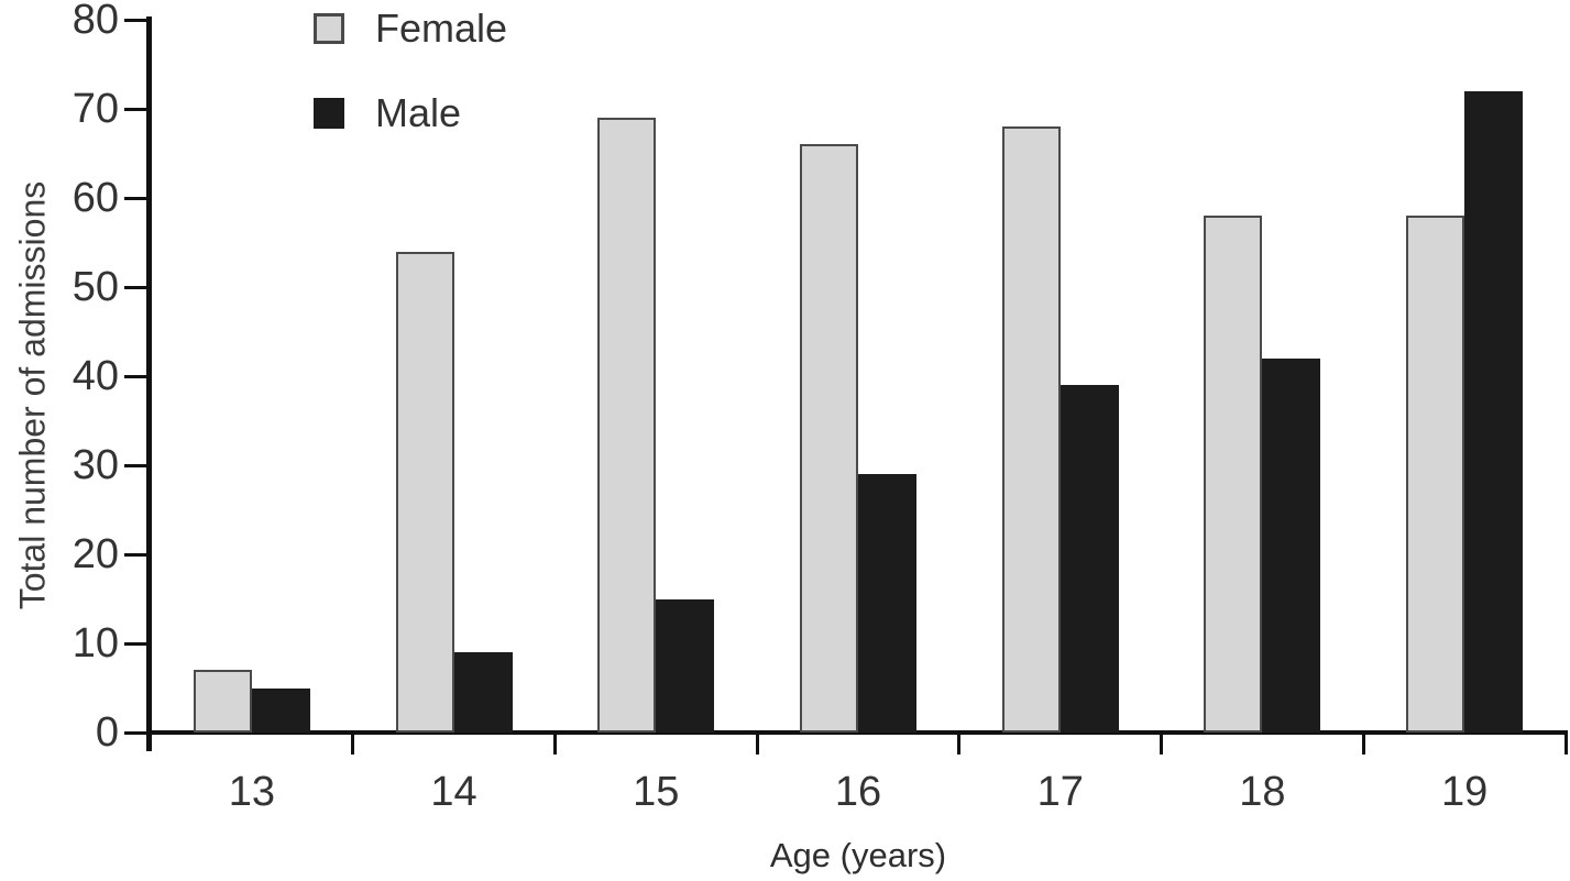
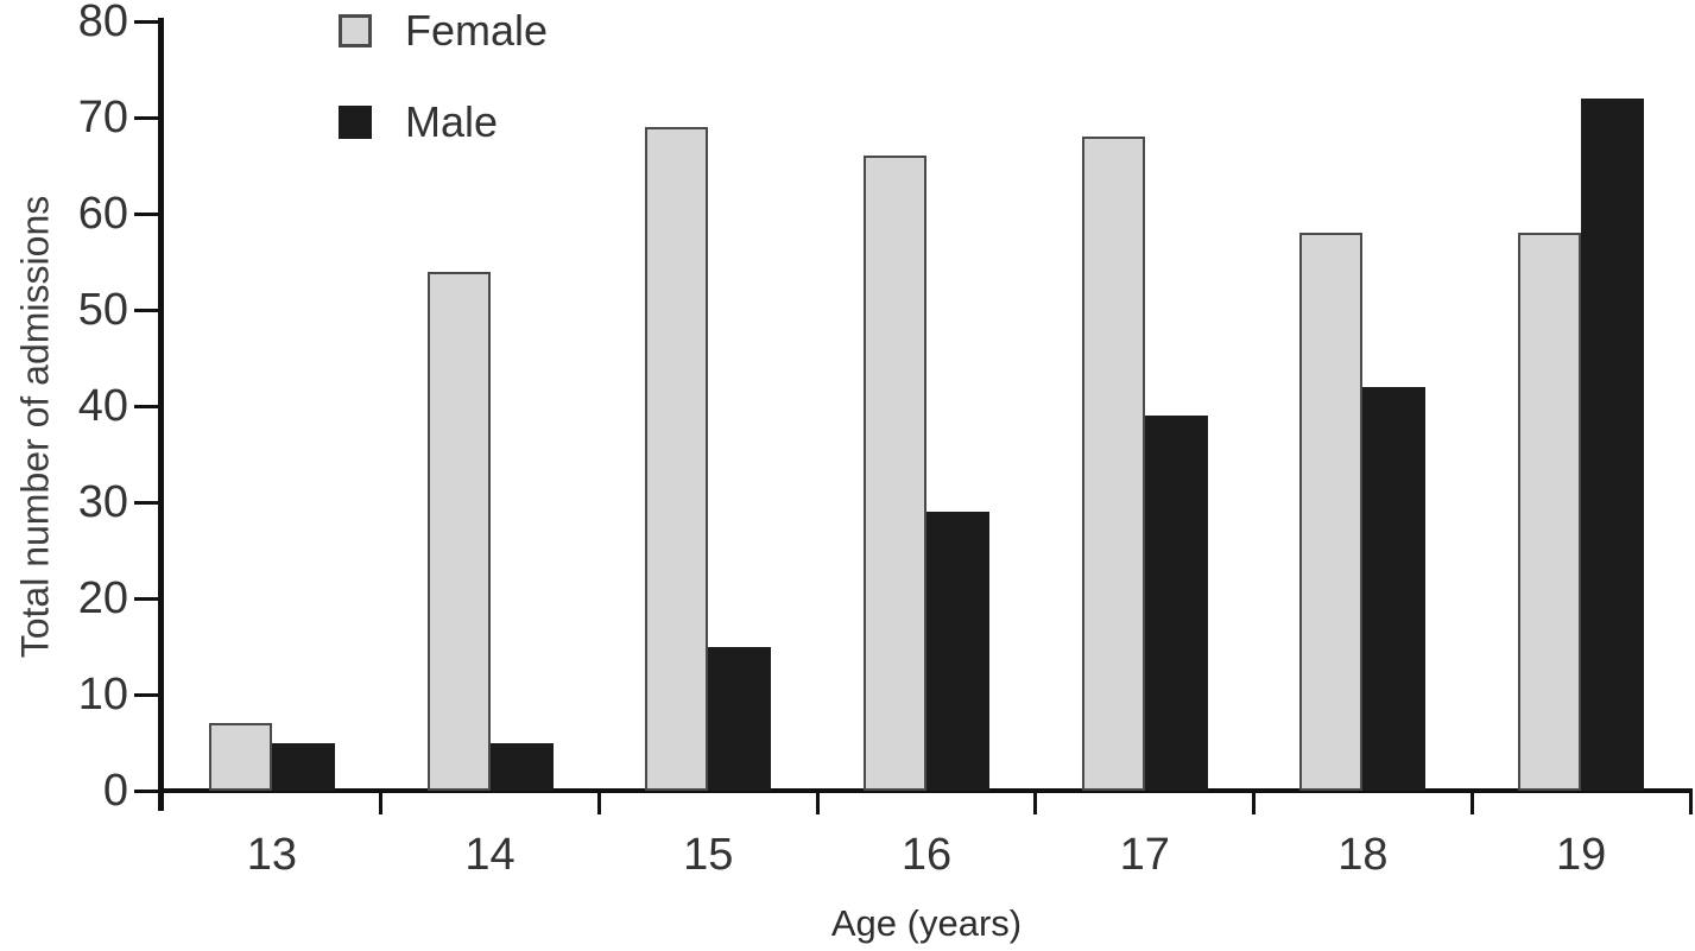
Male/14: 9 -> 5
